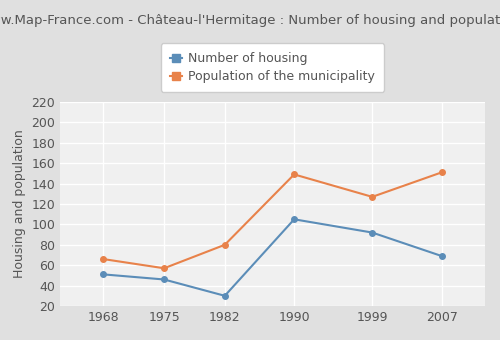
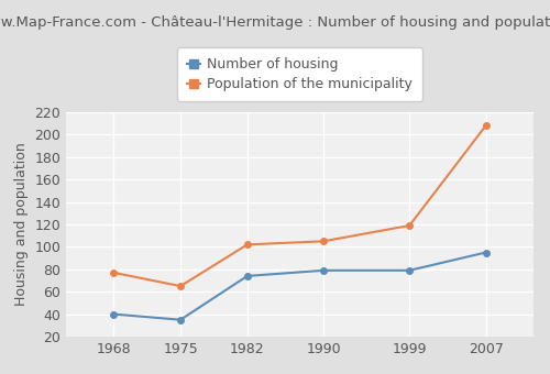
Number of housing/1968: 51 -> 40
Population of the municipality/1968: 66 -> 77
Number of housing/1975: 46 -> 35
Population of the municipality/1975: 57 -> 65
Number of housing/1982: 30 -> 74
Population of the municipality/1982: 80 -> 102
Number of housing/1990: 105 -> 79
Population of the municipality/1990: 149 -> 105
Number of housing/1999: 92 -> 79
Population of the municipality/1999: 127 -> 119
Number of housing/2007: 69 -> 95
Population of the municipality/2007: 151 -> 208
